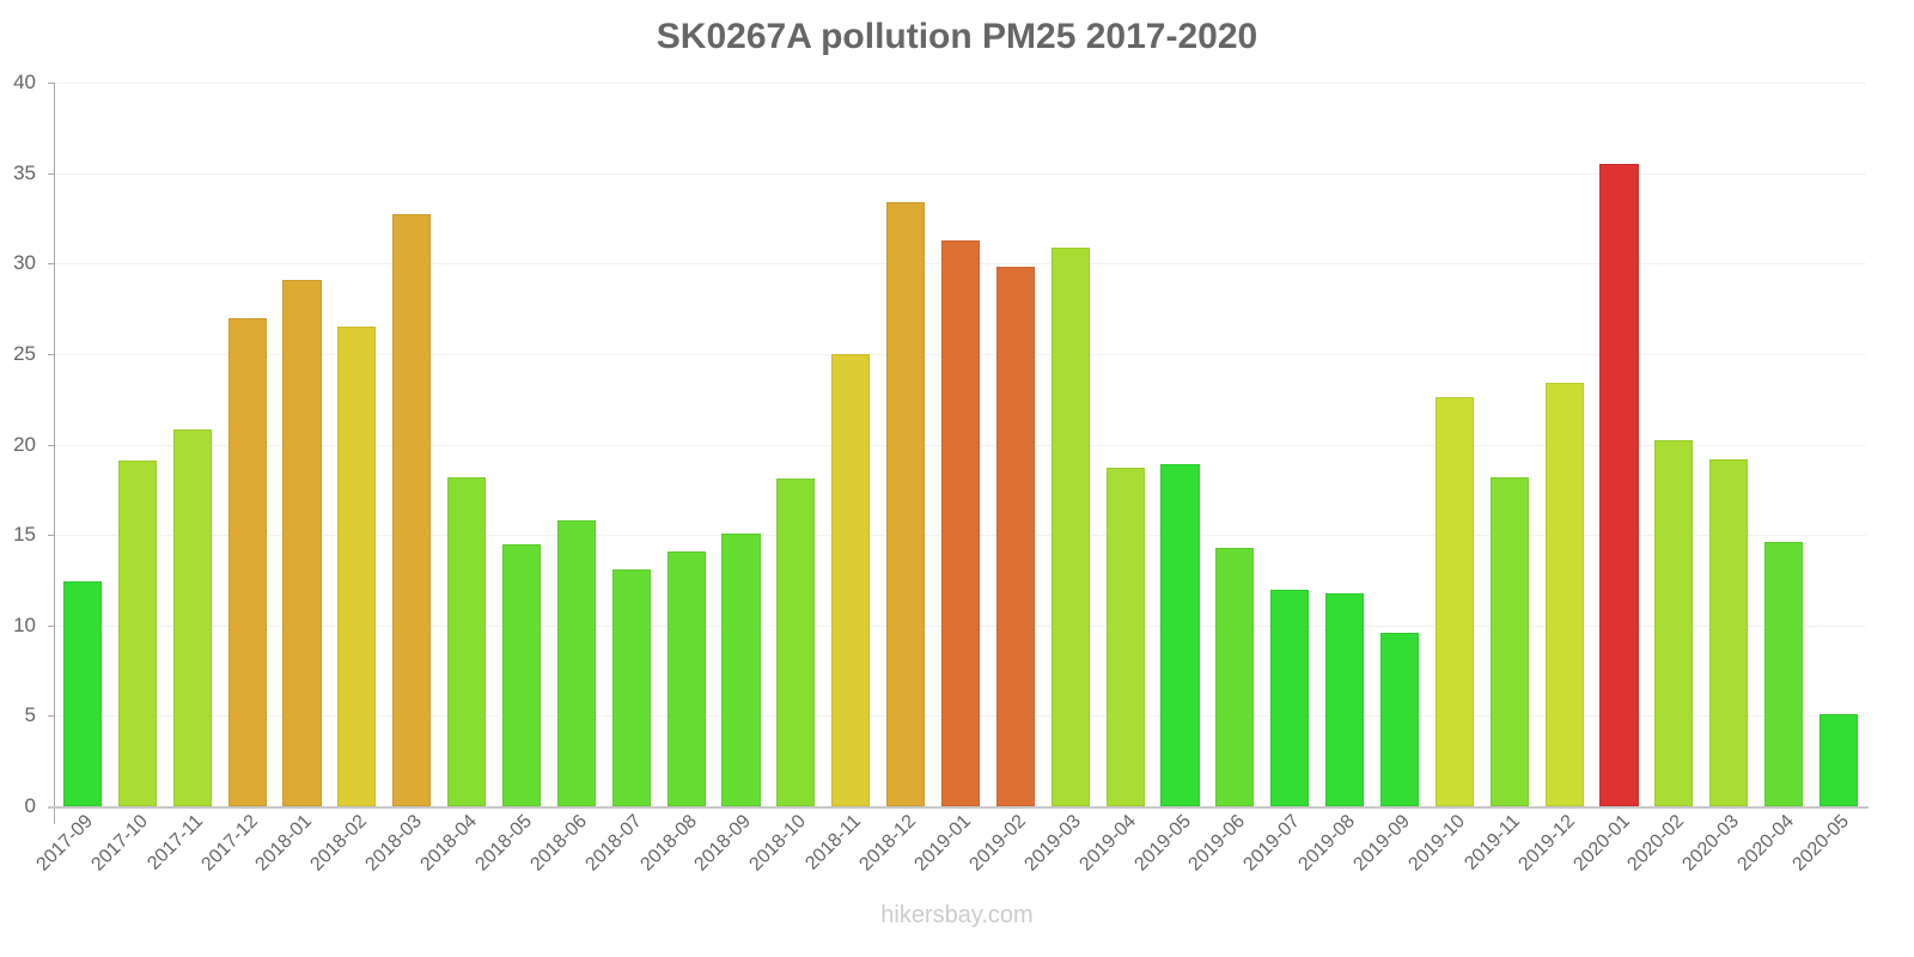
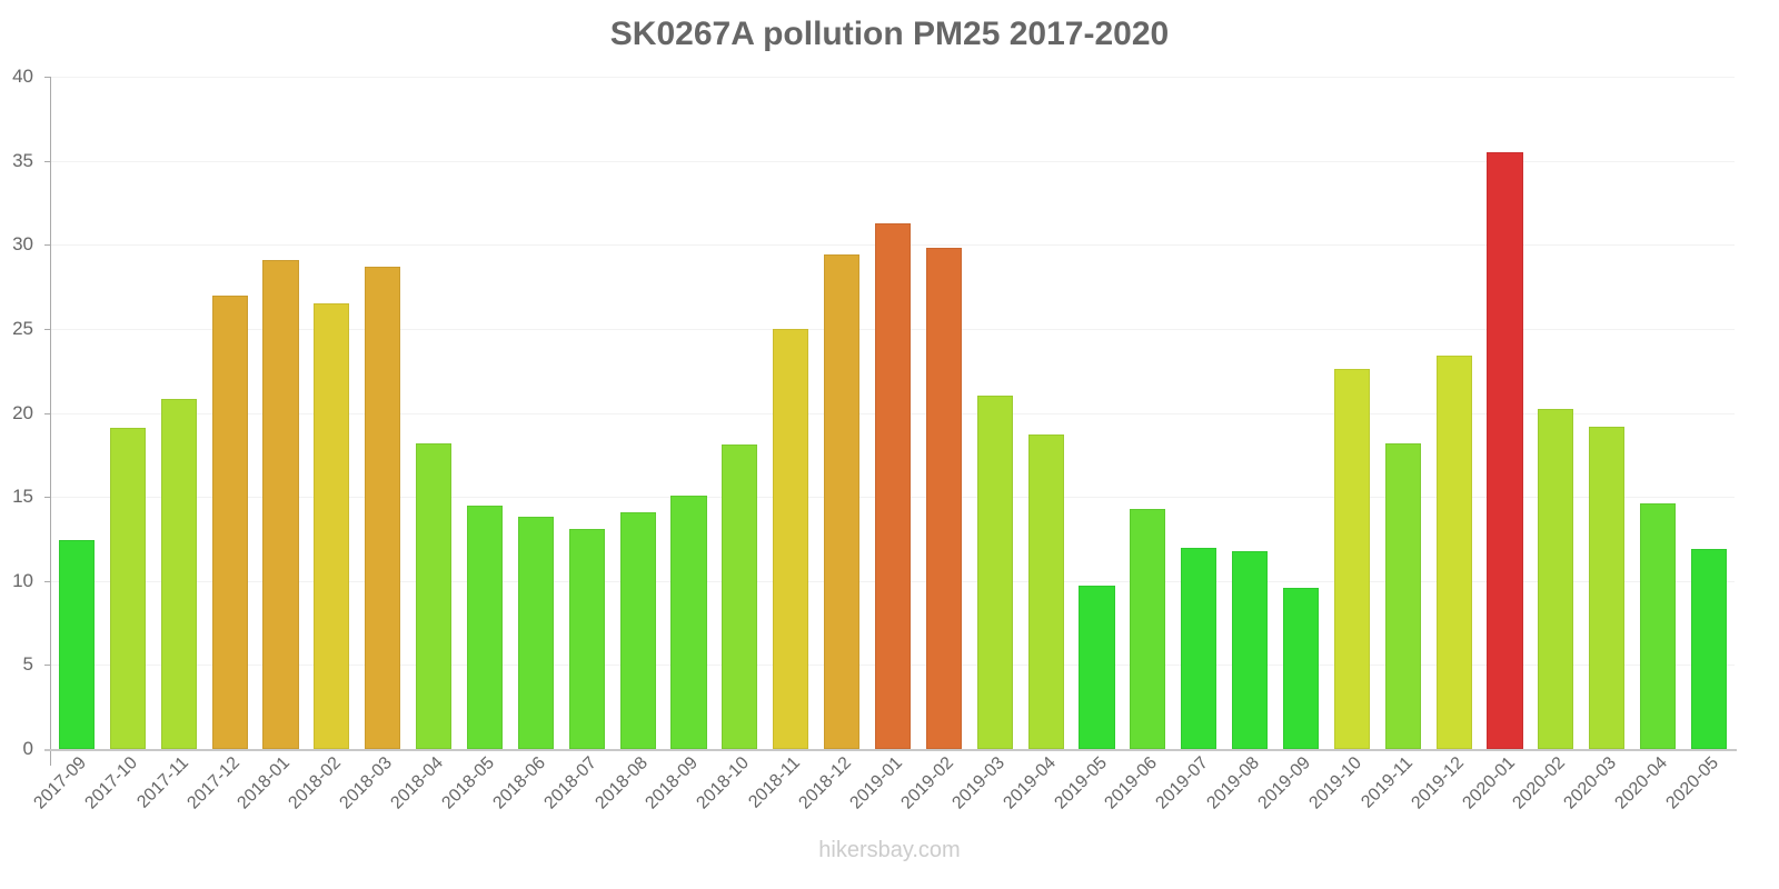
2018-03: 32.7 -> 28.7
2018-06: 15.8 -> 13.8
2018-12: 33.4 -> 29.4
2019-03: 30.9 -> 21.0
2019-05: 18.9 -> 9.7
2020-05: 5.1 -> 11.9
